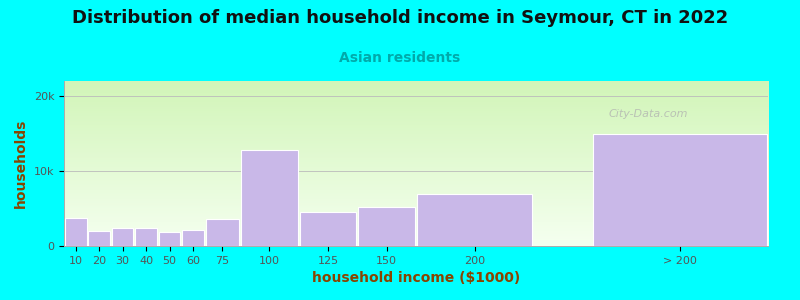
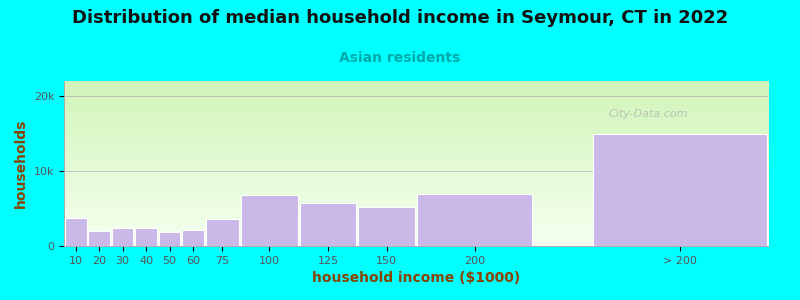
100: 12.8k -> 6.8k
125: 4.6k -> 5.8k
